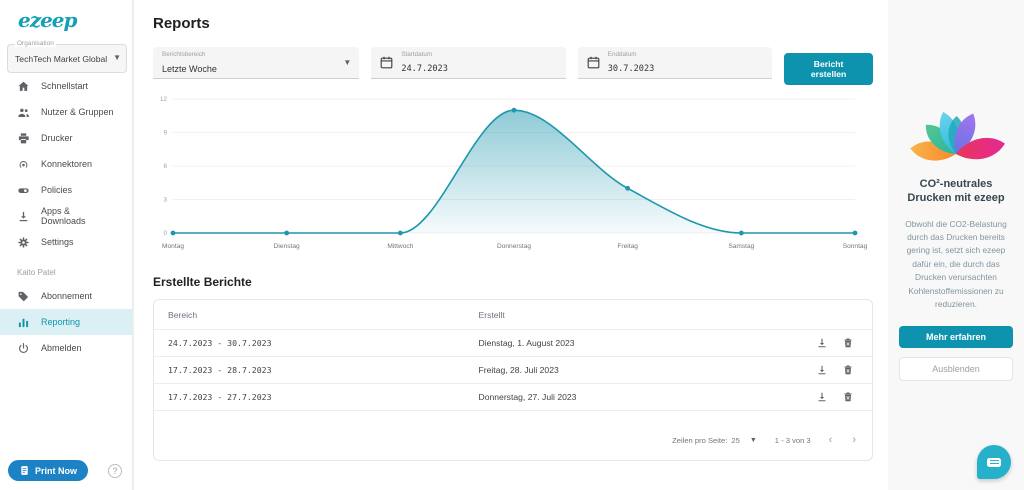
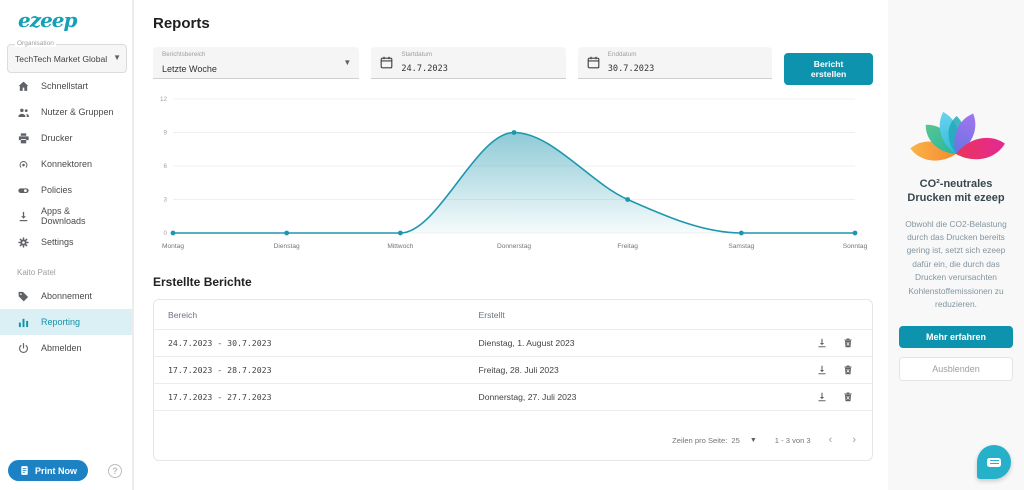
Donnerstag: 11 -> 9
Freitag: 4 -> 3
